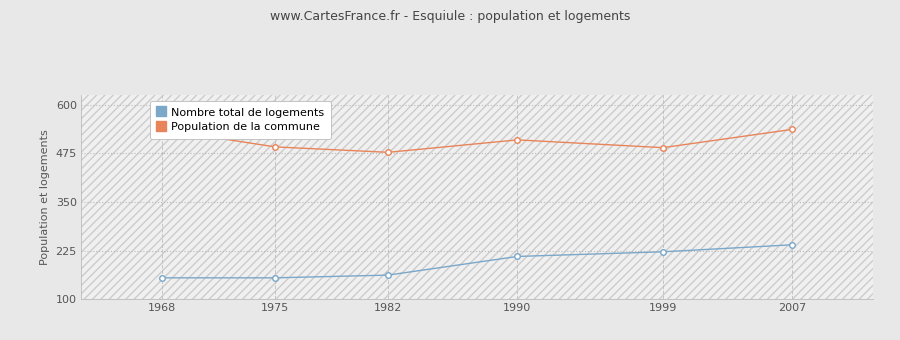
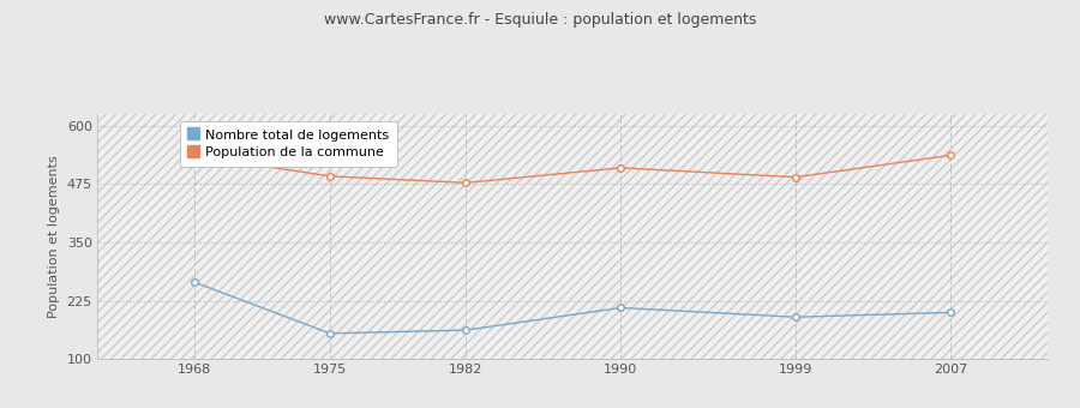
Nombre total de logements/1968: 155 -> 265
Nombre total de logements/1999: 222 -> 190
Nombre total de logements/2007: 240 -> 200
